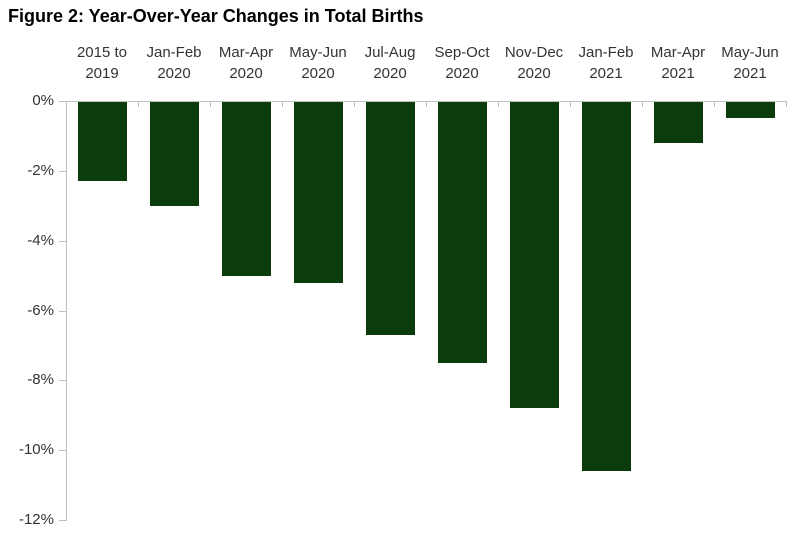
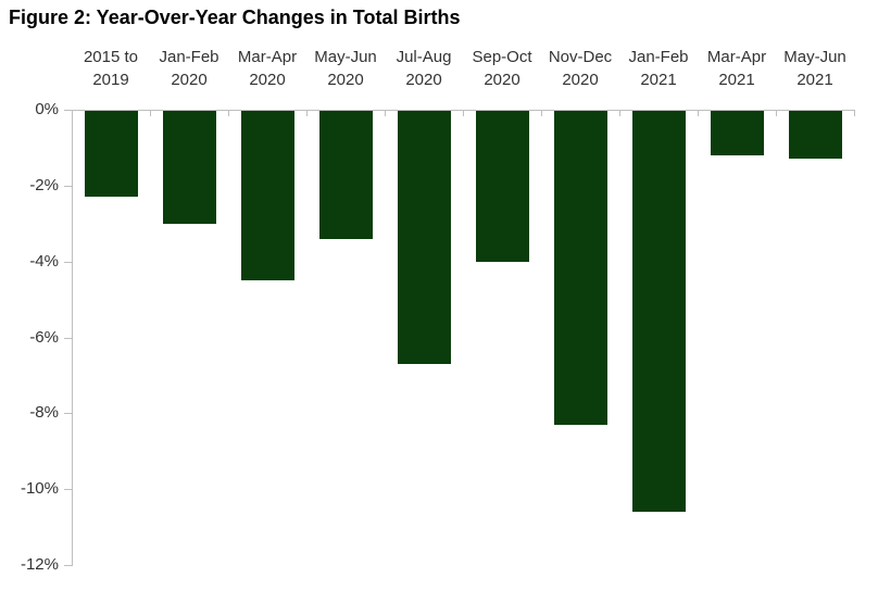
Mar-Apr 2020: -5.0% -> -4.5%
May-Jun 2020: -5.2% -> -3.4%
Sep-Oct 2020: -7.5% -> -4.0%
Nov-Dec 2020: -8.8% -> -8.3%
May-Jun 2021: -0.5% -> -1.3%
